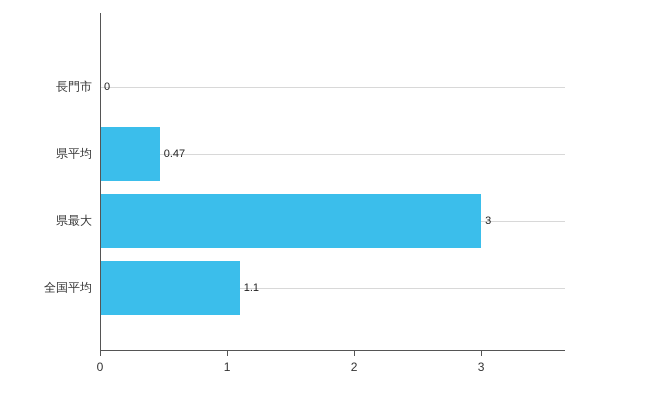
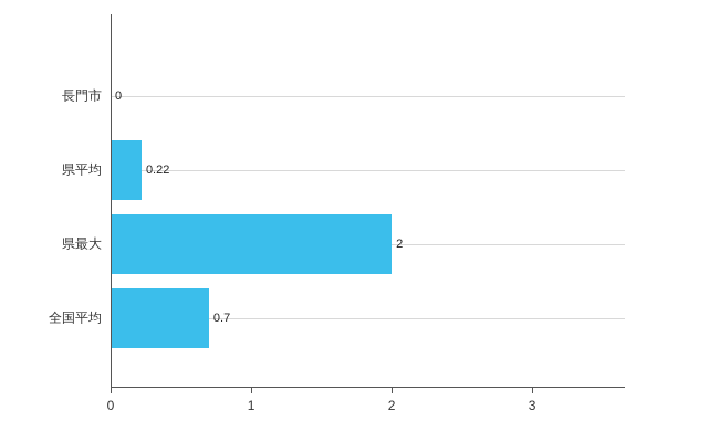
県平均: 0.47 -> 0.22
県最大: 3 -> 2
全国平均: 1.1 -> 0.7
